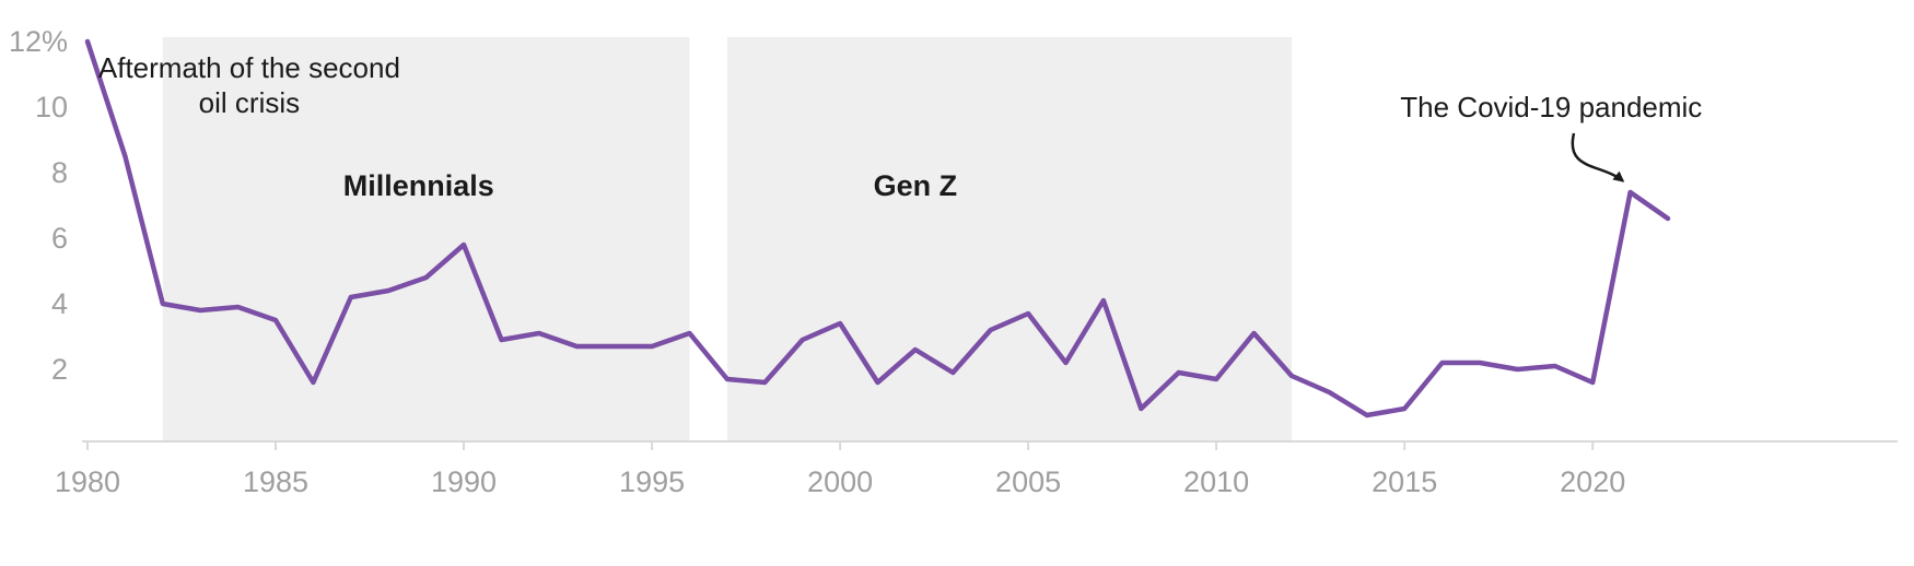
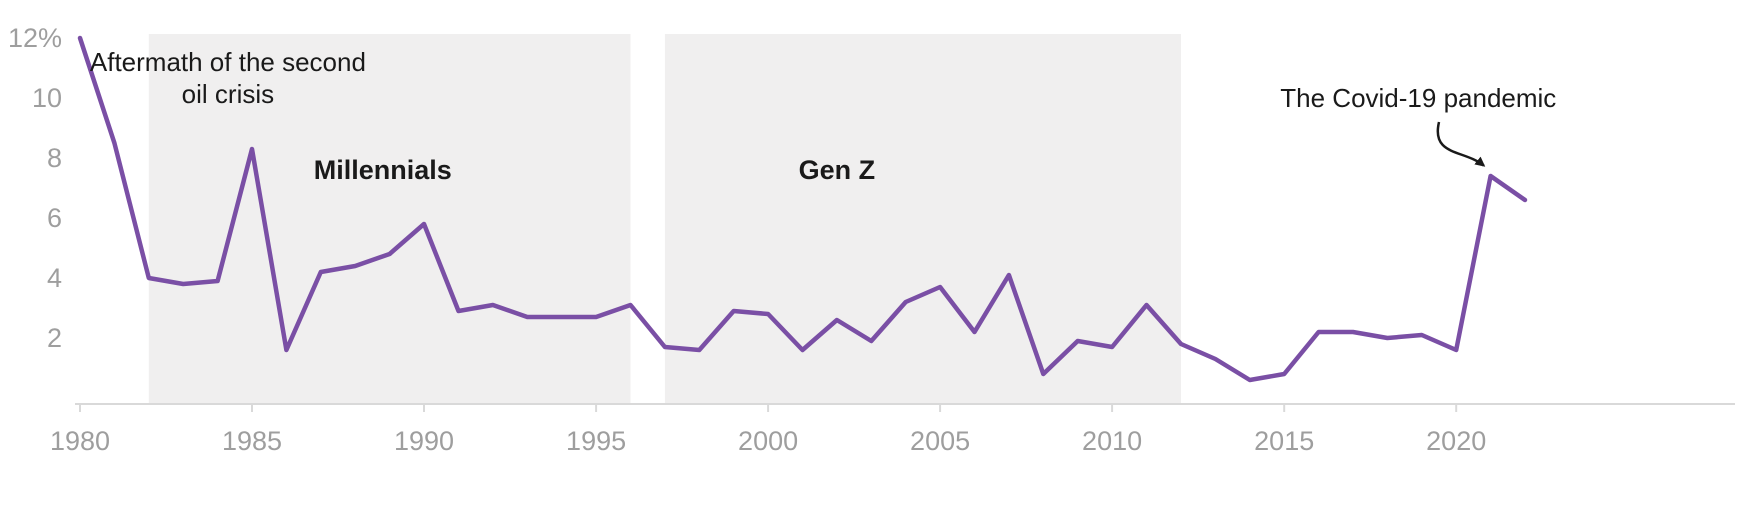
1985: 3.5% -> 8.3%
2000: 3.4% -> 2.8%
